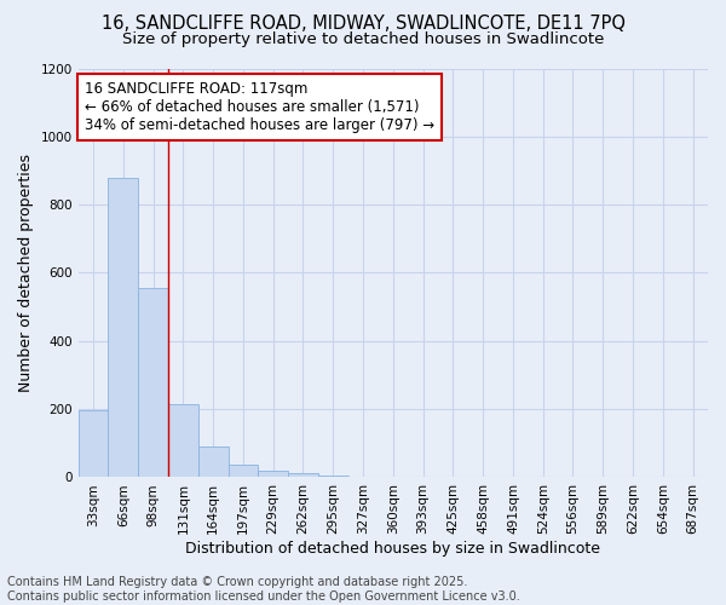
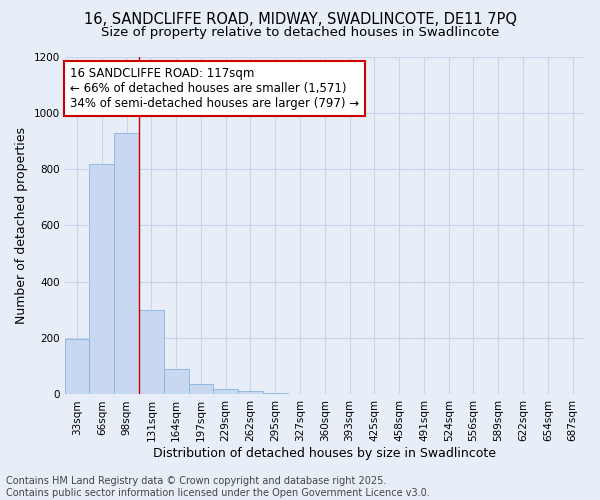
66sqm: 880 -> 820
98sqm: 555 -> 930
131sqm: 215 -> 300
